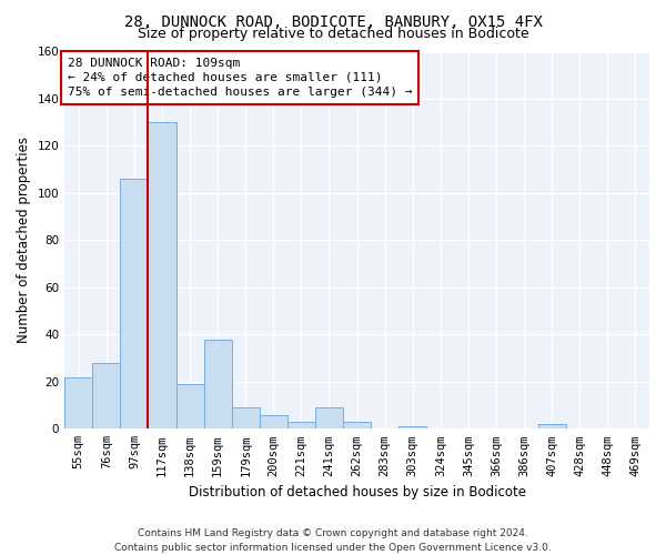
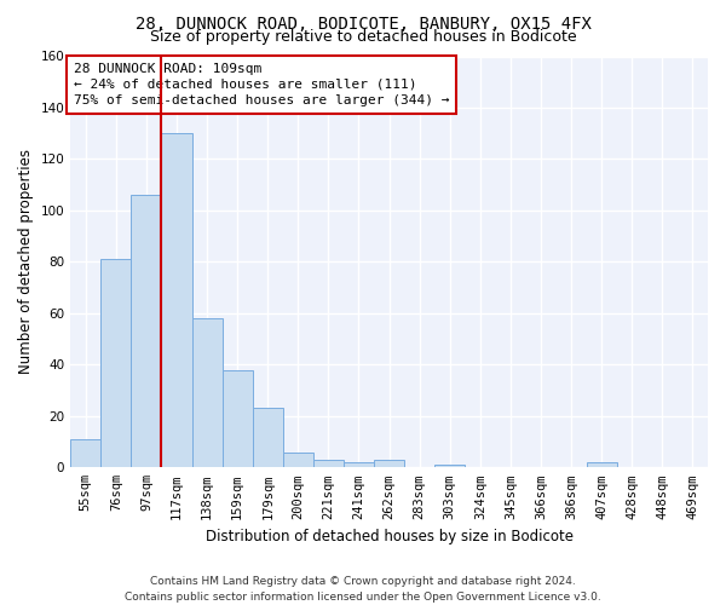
55sqm: 22 -> 11
76sqm: 28 -> 81
138sqm: 19 -> 58
179sqm: 9 -> 23
241sqm: 9 -> 2
